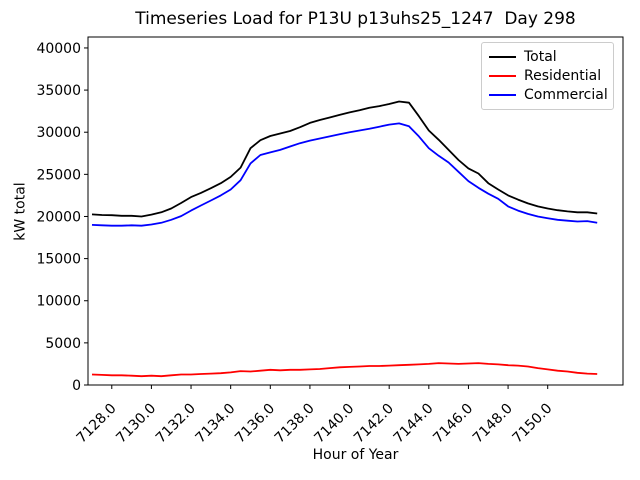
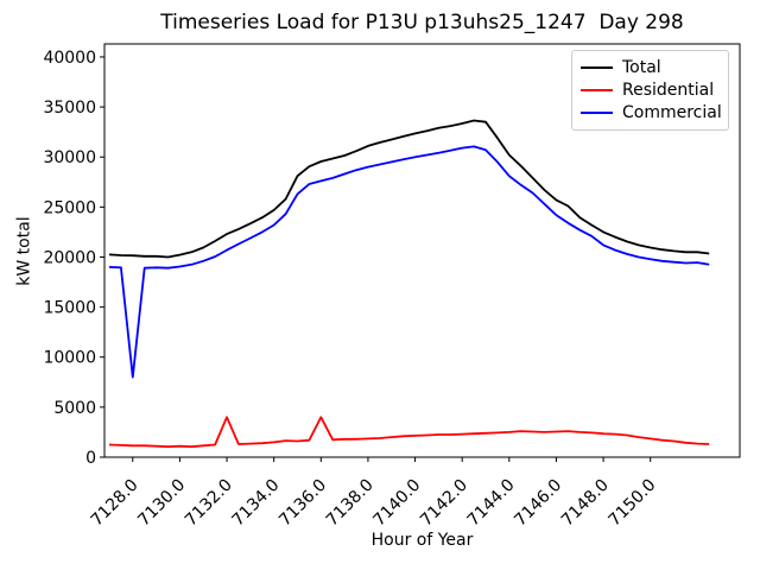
Commercial/7128.0: 19000 -> 8000
Residential/7132.0: 1000 -> 4000
Residential/7136.0: 2000 -> 4000
